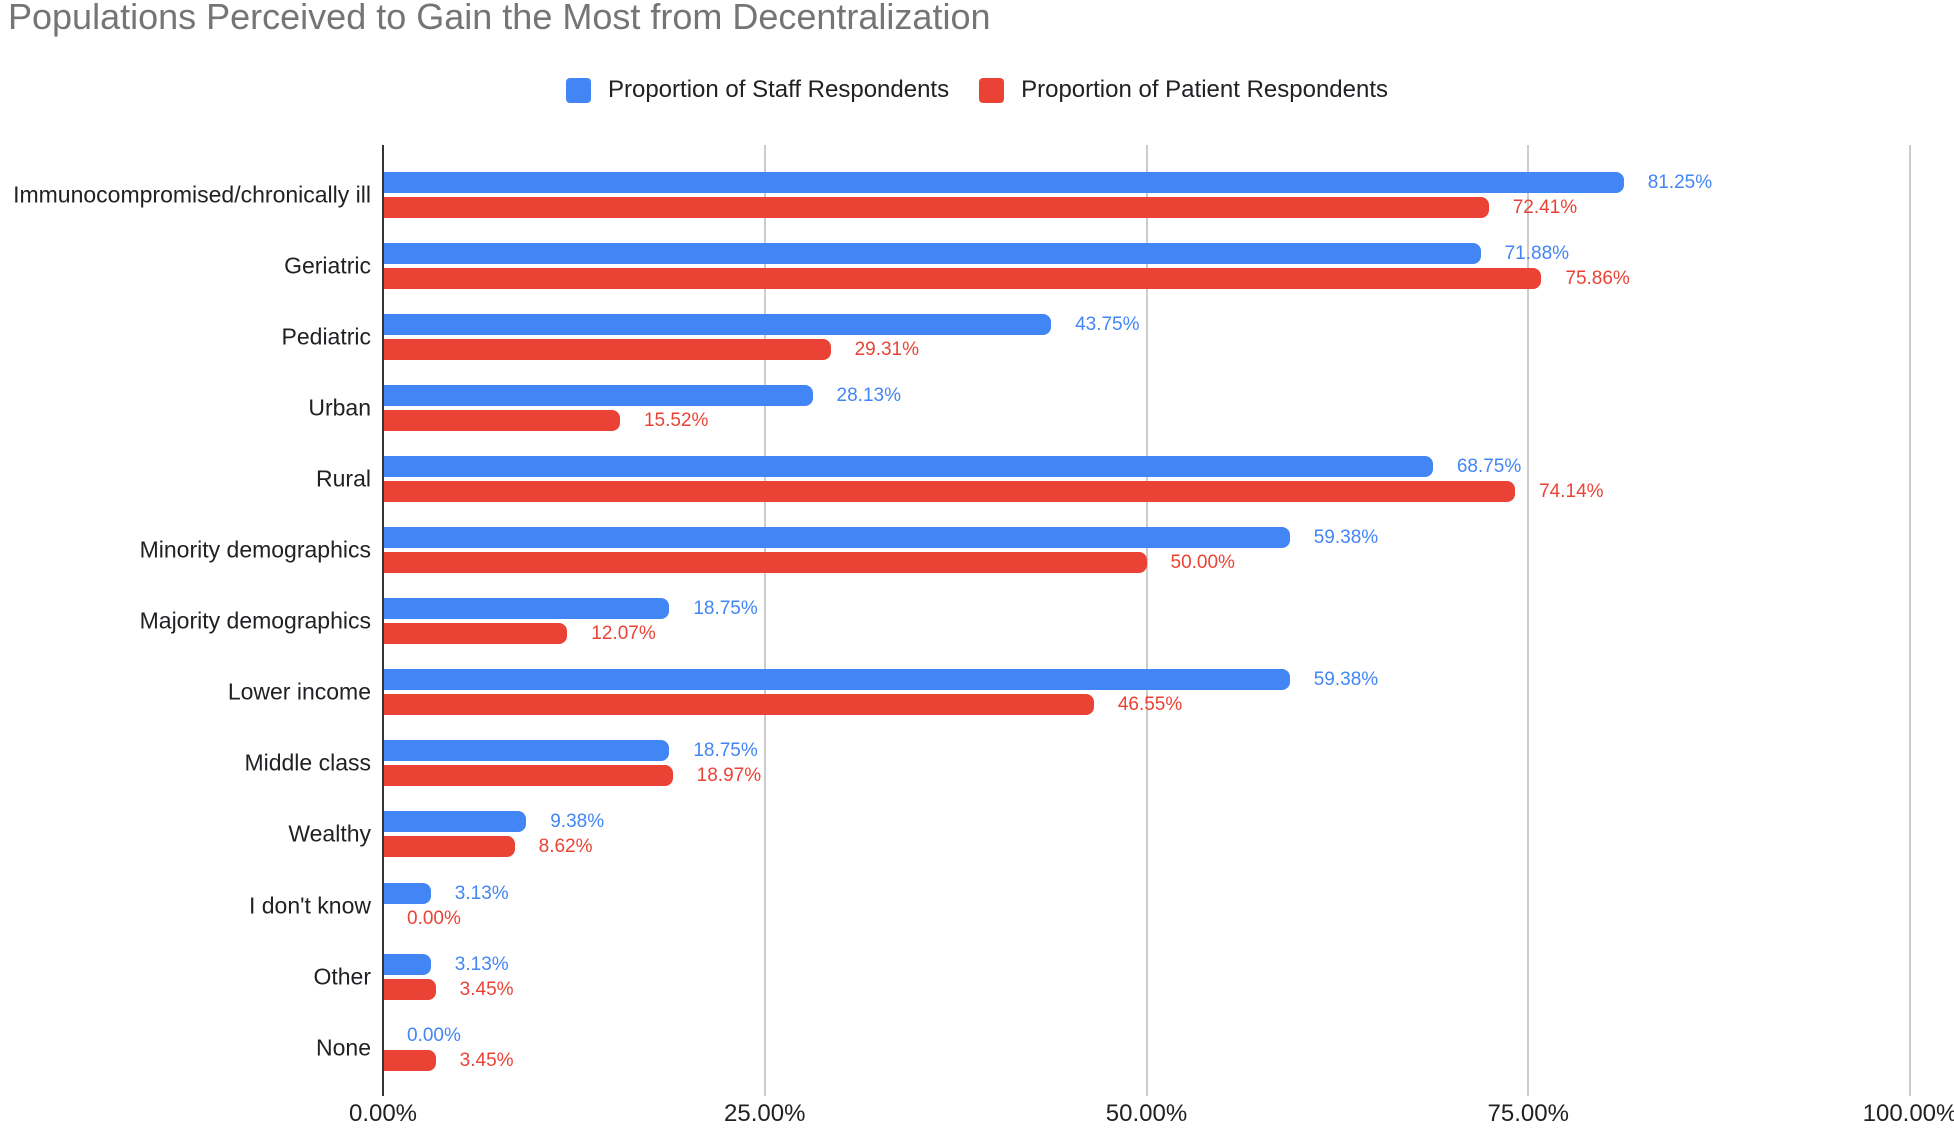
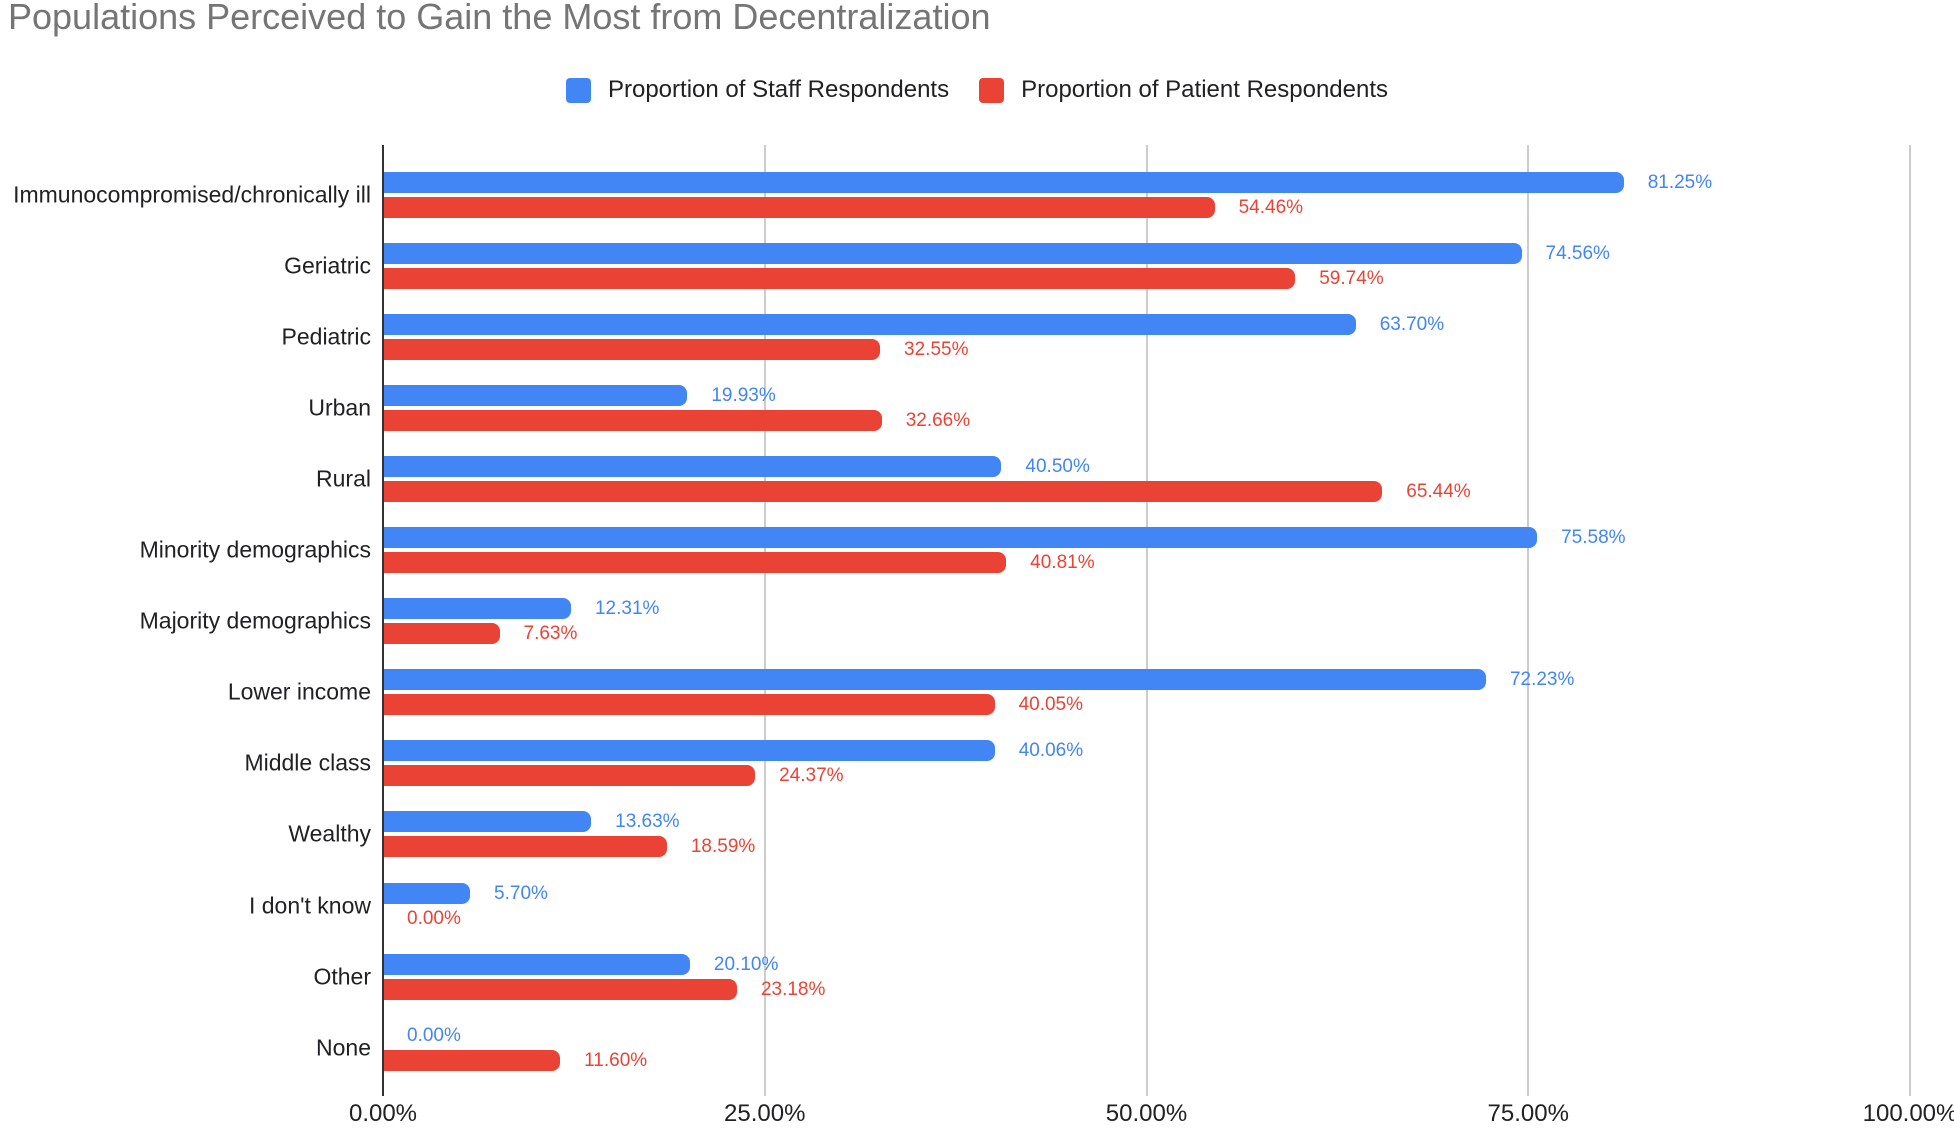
Proportion of Patient Respondents/Immunocompromised/chronically ill: 72.41% -> 54.46%
Proportion of Staff Respondents/Geriatric: 71.88% -> 74.56%
Proportion of Patient Respondents/Geriatric: 75.86% -> 59.74%
Proportion of Staff Respondents/Pediatric: 43.75% -> 63.70%
Proportion of Patient Respondents/Pediatric: 29.31% -> 32.55%
Proportion of Staff Respondents/Urban: 28.13% -> 19.93%
Proportion of Patient Respondents/Urban: 15.52% -> 32.66%
Proportion of Staff Respondents/Rural: 68.75% -> 40.50%
Proportion of Patient Respondents/Rural: 74.14% -> 65.44%
Proportion of Staff Respondents/Minority demographics: 59.38% -> 75.58%
Proportion of Patient Respondents/Minority demographics: 50.00% -> 40.81%
Proportion of Staff Respondents/Majority demographics: 18.75% -> 12.31%
Proportion of Patient Respondents/Majority demographics: 12.07% -> 7.63%
Proportion of Staff Respondents/Lower income: 59.38% -> 72.23%
Proportion of Patient Respondents/Lower income: 46.55% -> 40.05%
Proportion of Staff Respondents/Middle class: 18.75% -> 40.06%
Proportion of Patient Respondents/Middle class: 18.97% -> 24.37%
Proportion of Staff Respondents/Wealthy: 9.38% -> 13.63%
Proportion of Patient Respondents/Wealthy: 8.62% -> 18.59%
Proportion of Staff Respondents/I don't know: 3.13% -> 5.70%
Proportion of Staff Respondents/Other: 3.13% -> 20.10%
Proportion of Patient Respondents/Other: 3.45% -> 23.18%
Proportion of Patient Respondents/None: 3.45% -> 11.60%
